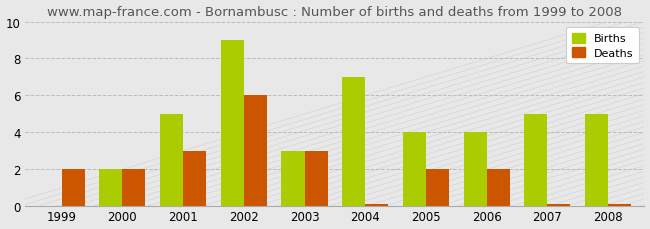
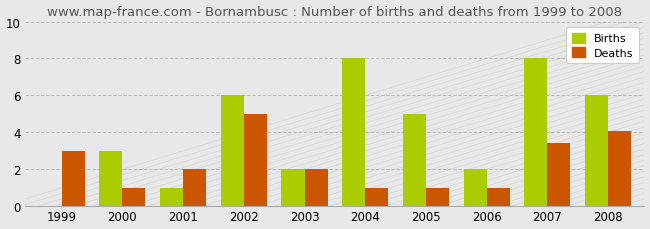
Deaths/1999: 2.0 -> 3.0
Births/2000: 2 -> 3
Deaths/2000: 2.0 -> 1.0
Births/2001: 5 -> 1
Deaths/2001: 3.0 -> 2.0
Births/2002: 9 -> 6
Deaths/2002: 6.0 -> 5.0
Births/2003: 3 -> 2
Deaths/2003: 3.0 -> 2.0
Births/2004: 7 -> 8
Deaths/2004: 0.1 -> 1.0
Births/2005: 4 -> 5
Deaths/2005: 2.0 -> 1.0
Births/2006: 4 -> 2
Deaths/2006: 2.0 -> 1.0
Births/2007: 5 -> 8
Deaths/2007: 0.1 -> 3.4
Births/2008: 5 -> 6
Deaths/2008: 0.1 -> 4.1
